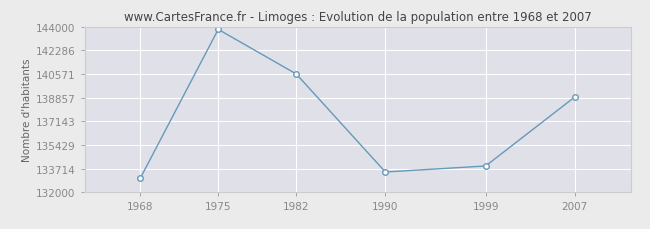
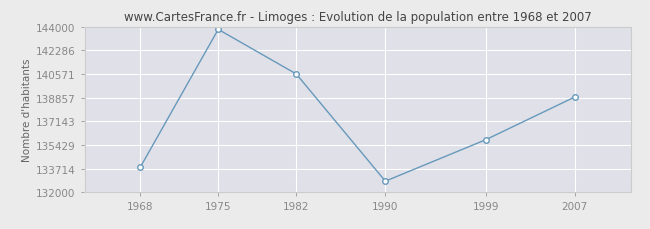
1968: 133000 -> 133800
1990: 133500 -> 132800
1999: 133900 -> 135800
